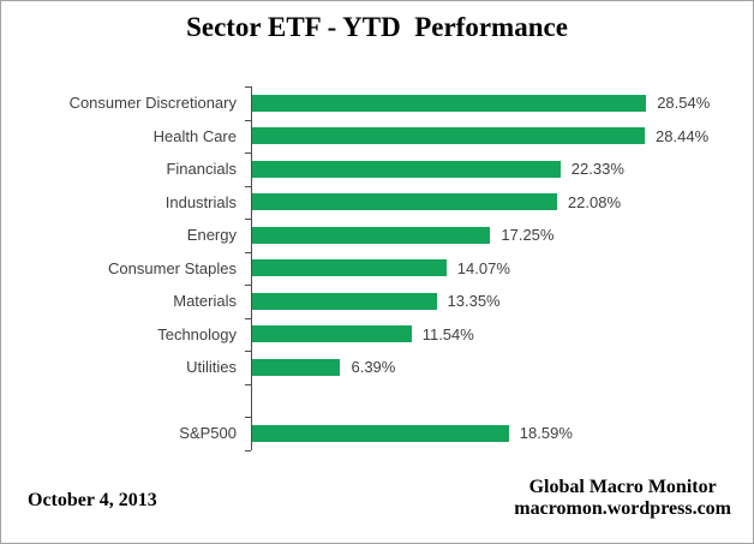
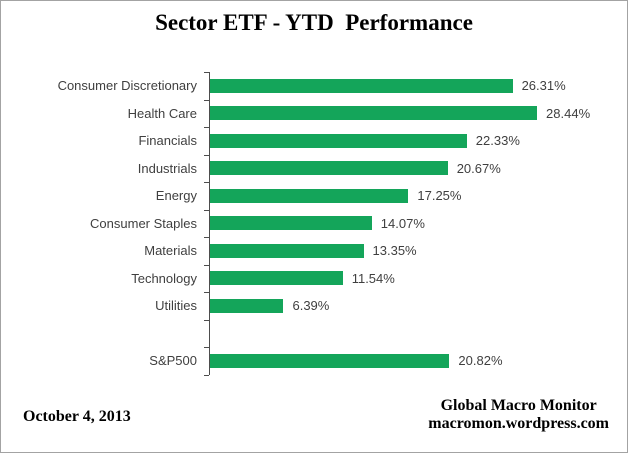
Consumer Discretionary: 28.54% -> 26.31%
Industrials: 22.08% -> 20.67%
S&P500: 18.59% -> 20.82%
